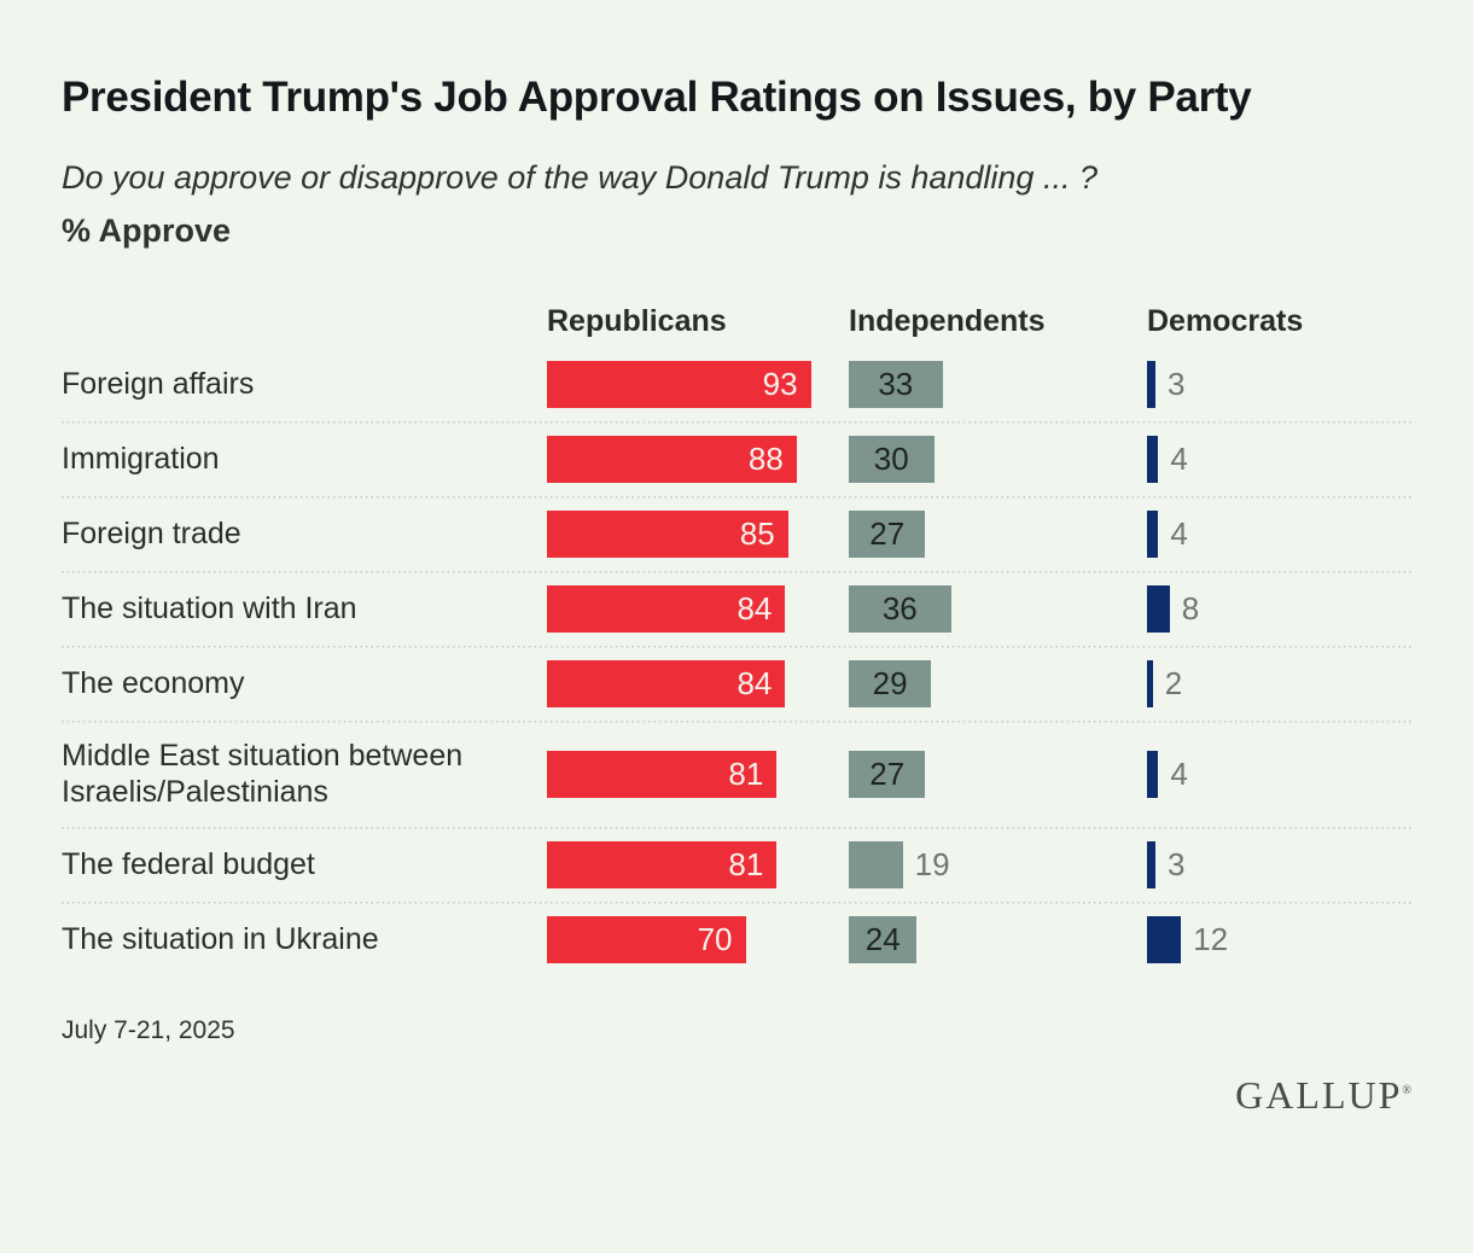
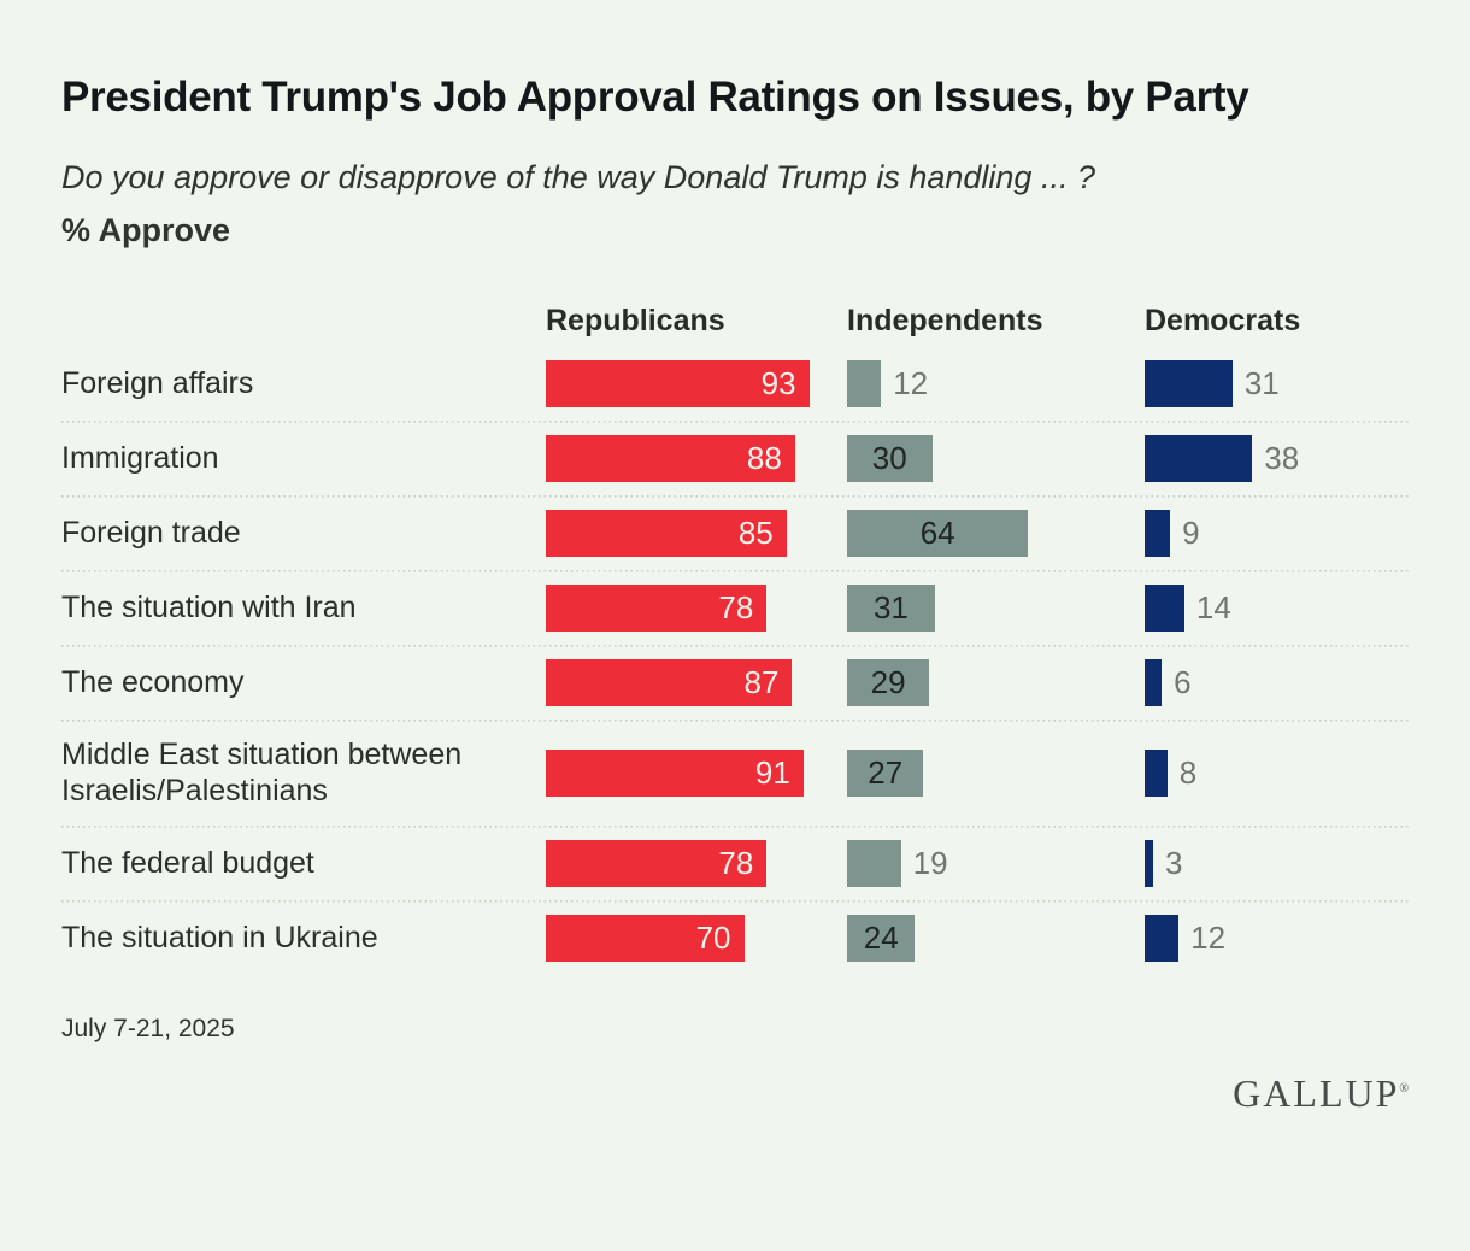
Independents/Foreign affairs: 33 -> 12
Democrats/Foreign affairs: 3 -> 31
Democrats/Immigration: 4 -> 38
Independents/Foreign trade: 27 -> 64
Democrats/Foreign trade: 4 -> 9
Republicans/The situation with Iran: 84 -> 78
Independents/The situation with Iran: 36 -> 31
Democrats/The situation with Iran: 8 -> 14
Republicans/The economy: 84 -> 87
Democrats/The economy: 2 -> 6
Republicans/Middle East situation between Israelis/Palestinians: 81 -> 91
Democrats/Middle East situation between Israelis/Palestinians: 4 -> 8
Republicans/The federal budget: 81 -> 78
